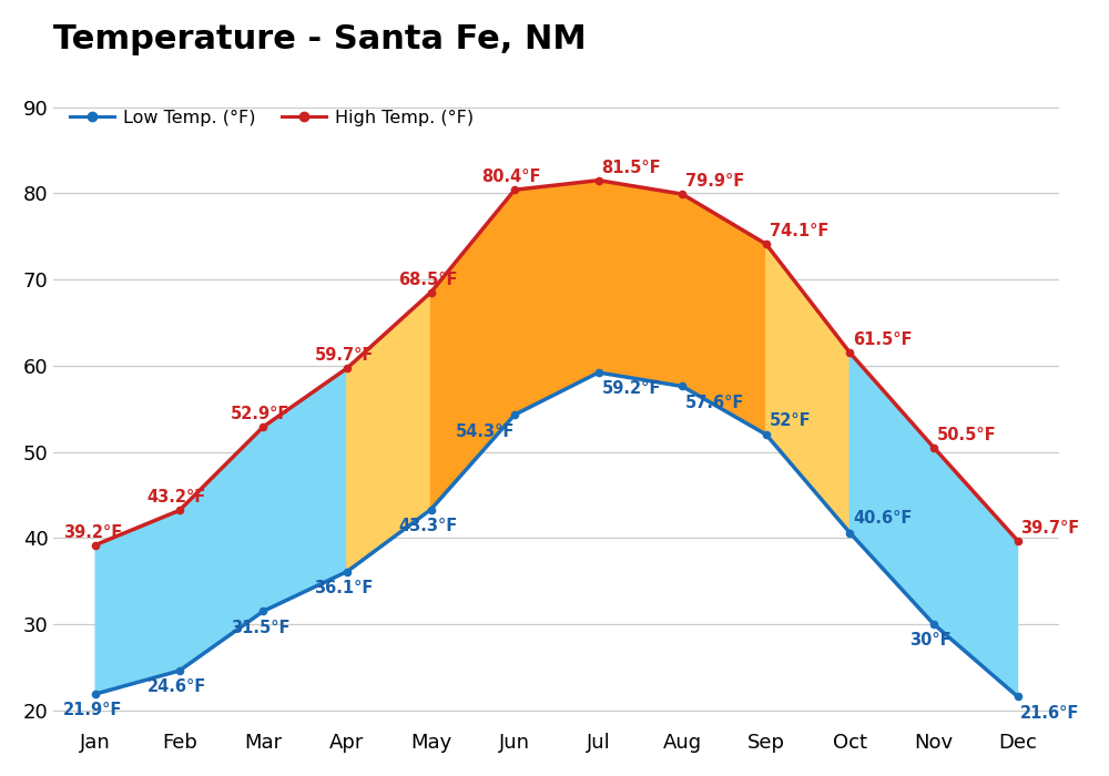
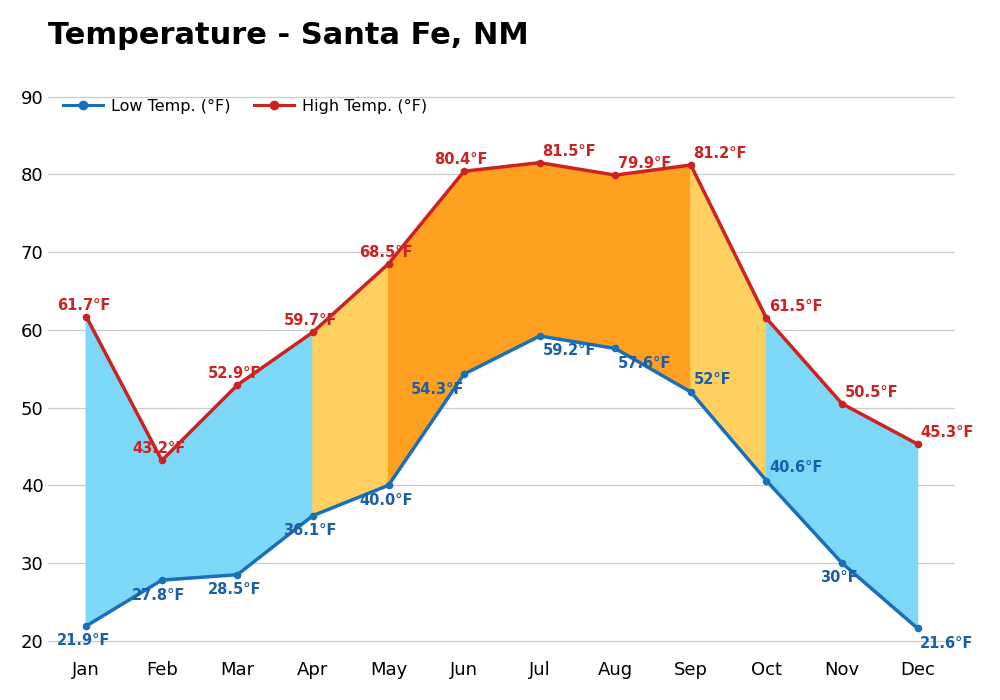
High Temp. (°F)/Jan: 39.2°F -> 61.7°F
Low Temp. (°F)/Feb: 24.6°F -> 27.8°F
Low Temp. (°F)/Mar: 31.5°F -> 28.5°F
Low Temp. (°F)/May: 43.3°F -> 40.0°F
High Temp. (°F)/Sep: 74.1°F -> 81.2°F
High Temp. (°F)/Dec: 39.7°F -> 45.3°F
